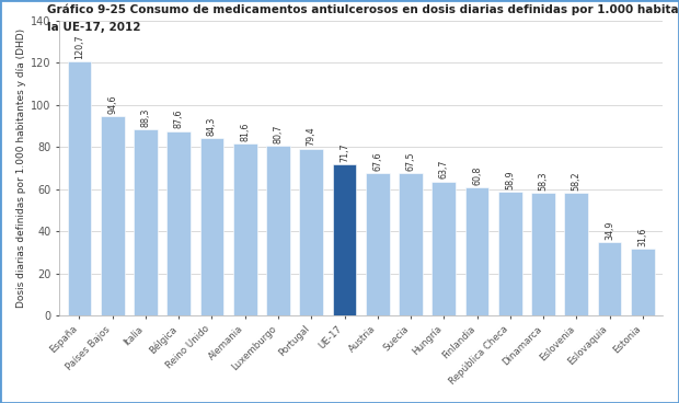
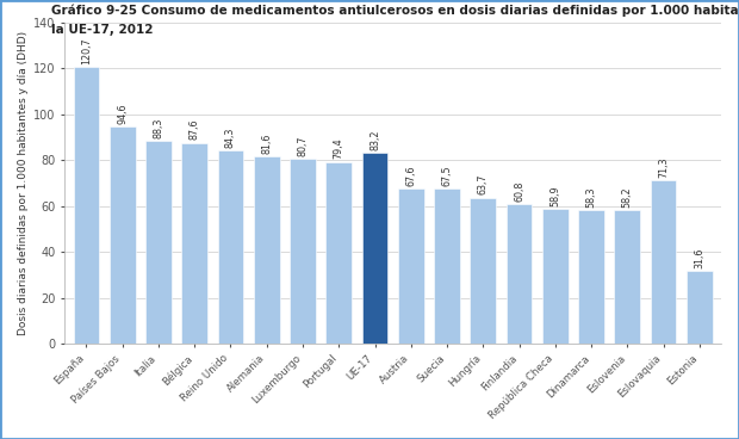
UE-17: 71,7 -> 83,2
Eslovaquia: 34,9 -> 71,3
